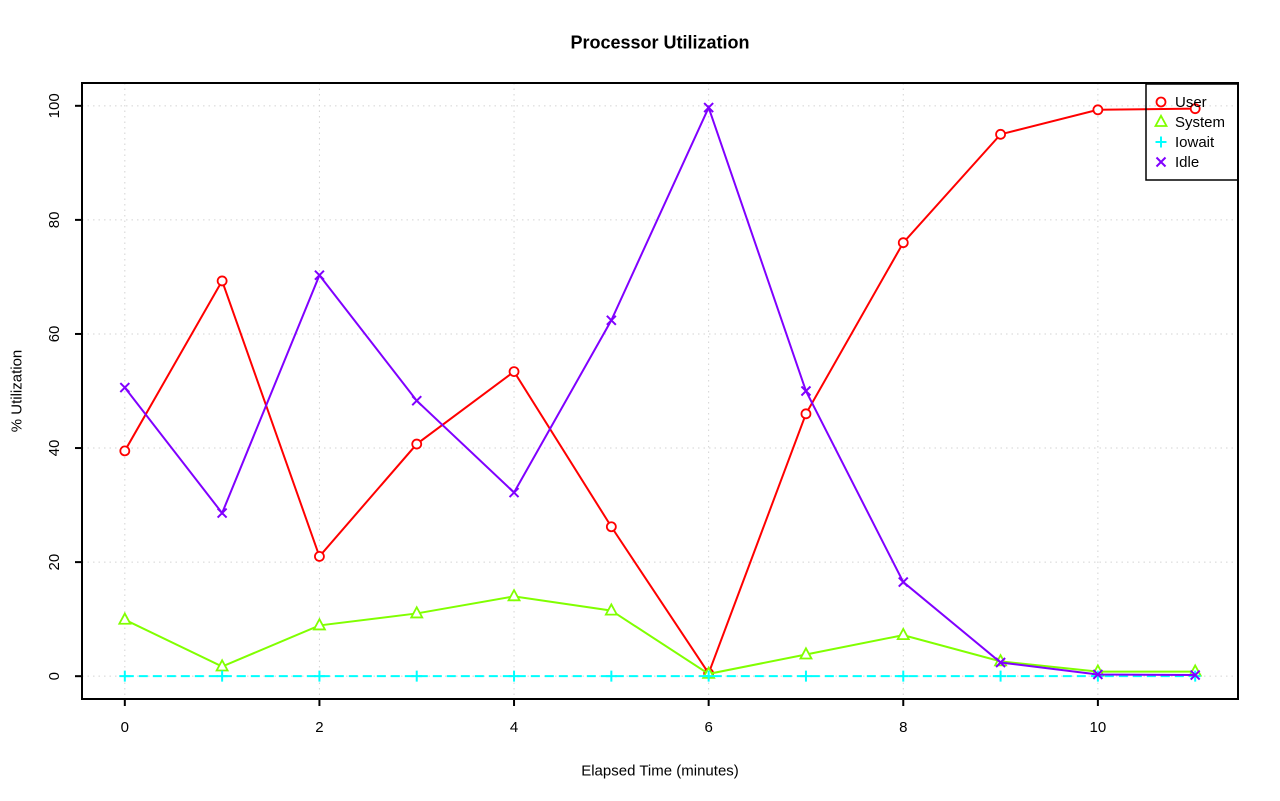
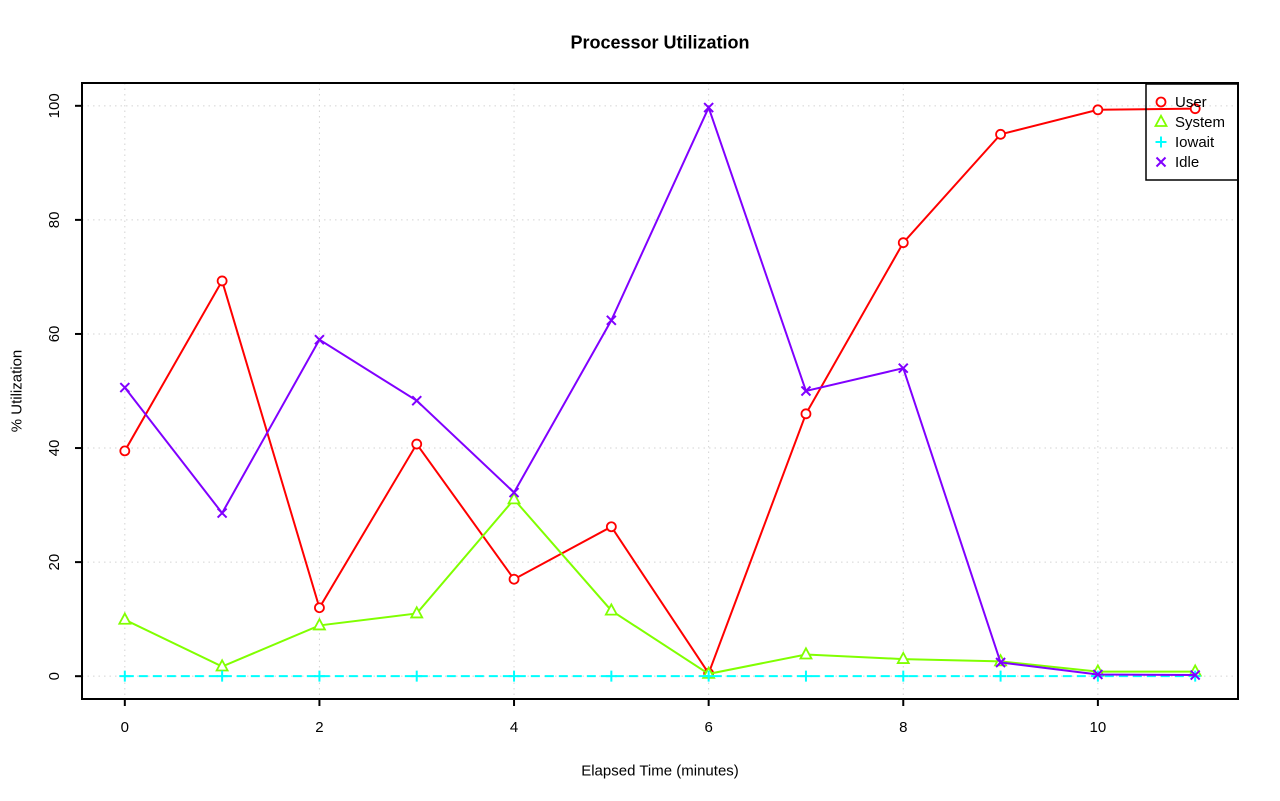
User/2: 21 -> 12
Idle/2: 70 -> 59
User/4: 53 -> 17
System/4: 14 -> 31
System/8: 7 -> 3
Idle/8: 16 -> 54
